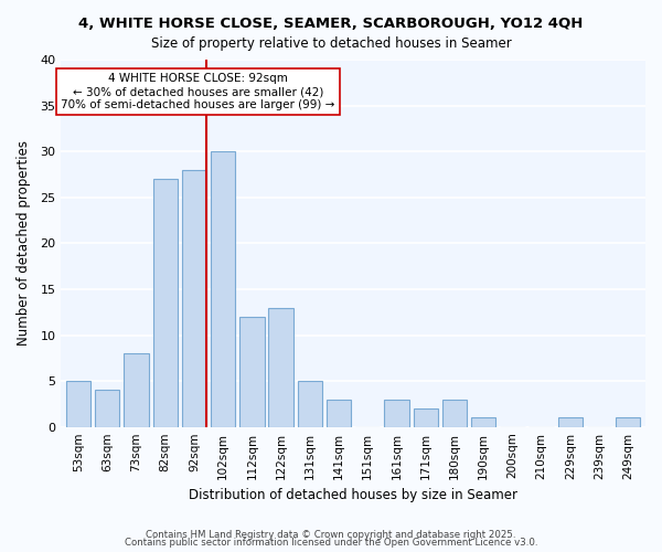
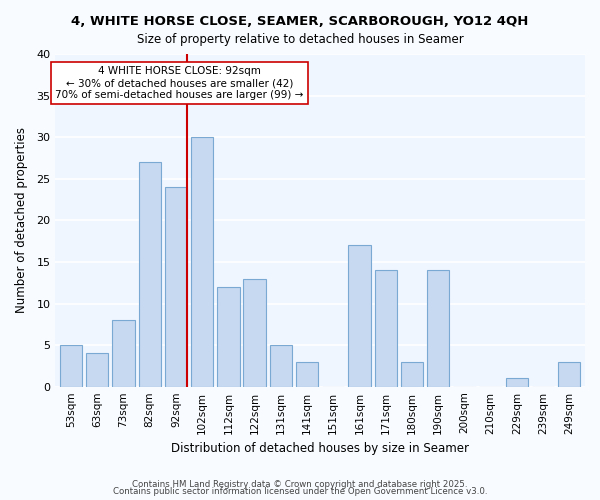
92sqm: 28 -> 24
161sqm: 3 -> 17
171sqm: 2 -> 14
190sqm: 1 -> 14
249sqm: 1 -> 3
